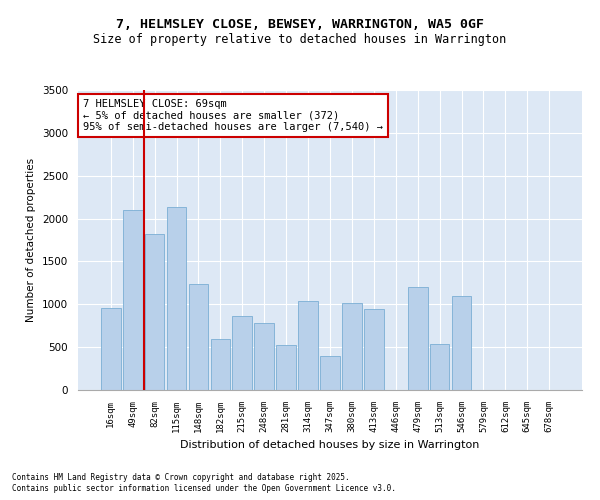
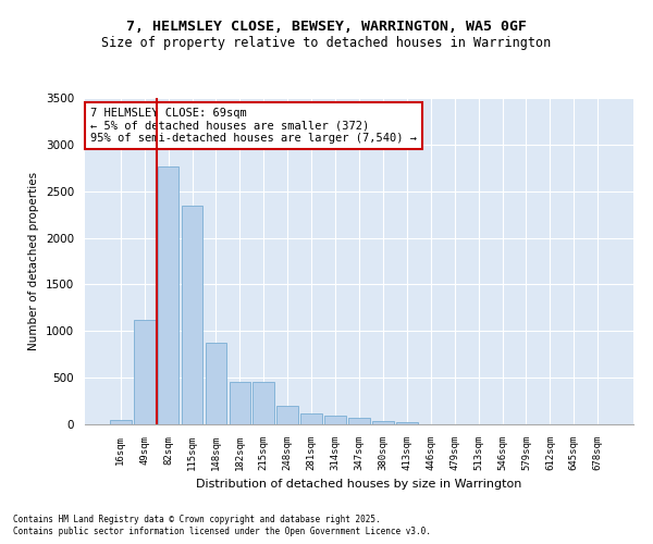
16sqm: 960 -> 50
49sqm: 2100 -> 1120
82sqm: 1820 -> 2770
115sqm: 2140 -> 2340
148sqm: 1240 -> 880
182sqm: 600 -> 450
215sqm: 860 -> 450
248sqm: 780 -> 200
281sqm: 520 -> 120
314sqm: 1040 -> 90
347sqm: 400 -> 60
380sqm: 1020 -> 40
413sqm: 940 -> 20
479sqm: 1200 -> 0
513sqm: 540 -> 0
546sqm: 1100 -> 0
